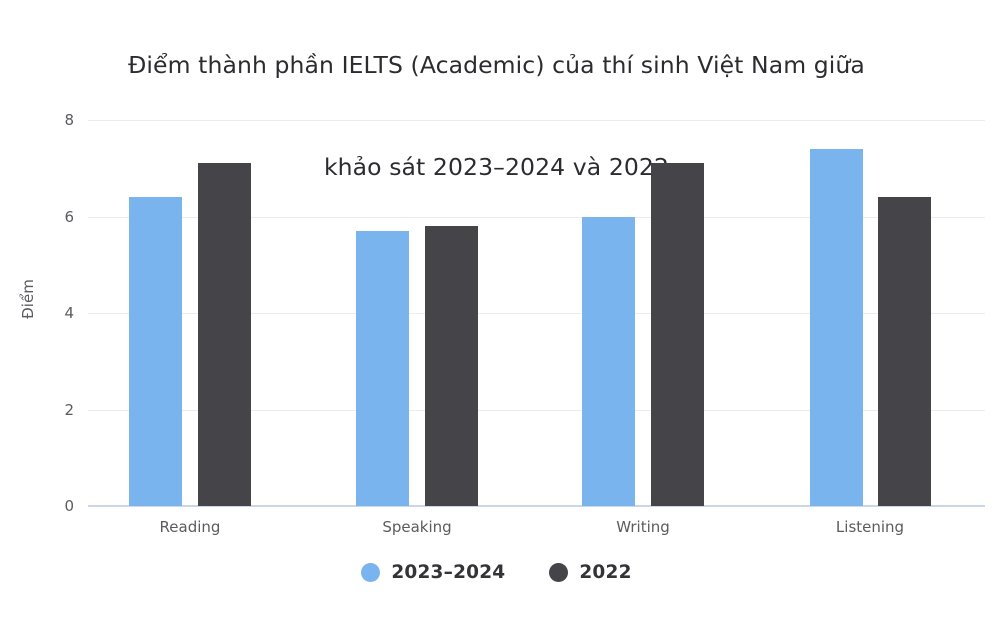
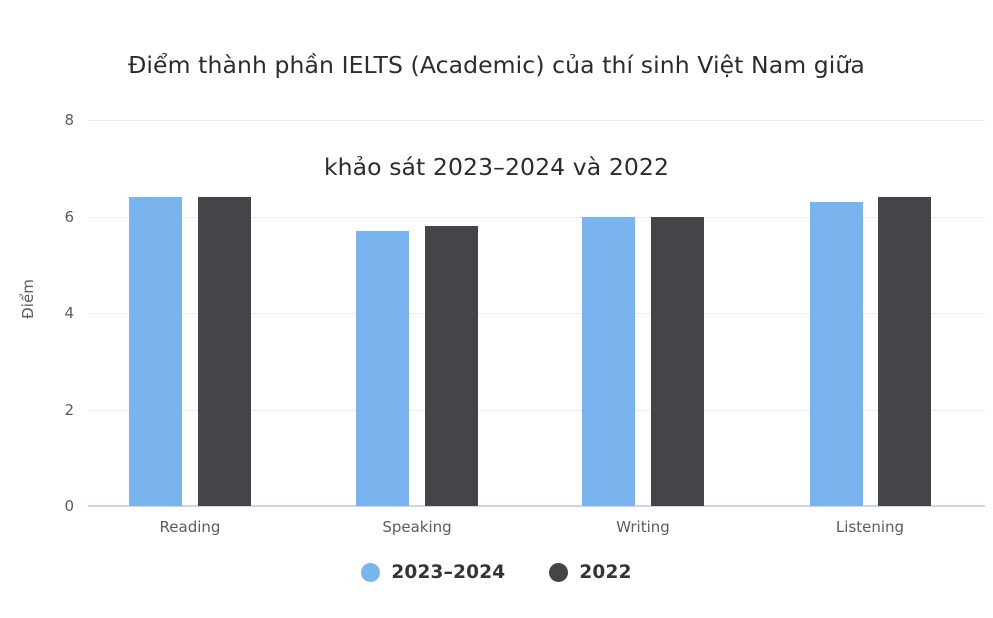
2022/Reading: 7.1 -> 6.4
2022/Writing: 7.1 -> 6.0
2023–2024/Listening: 7.4 -> 6.3
